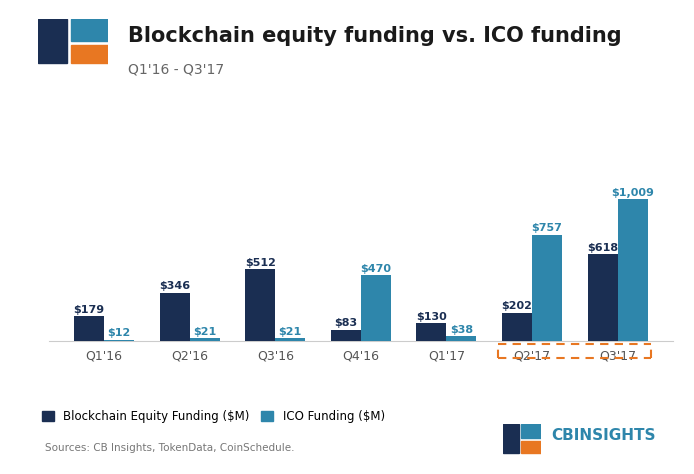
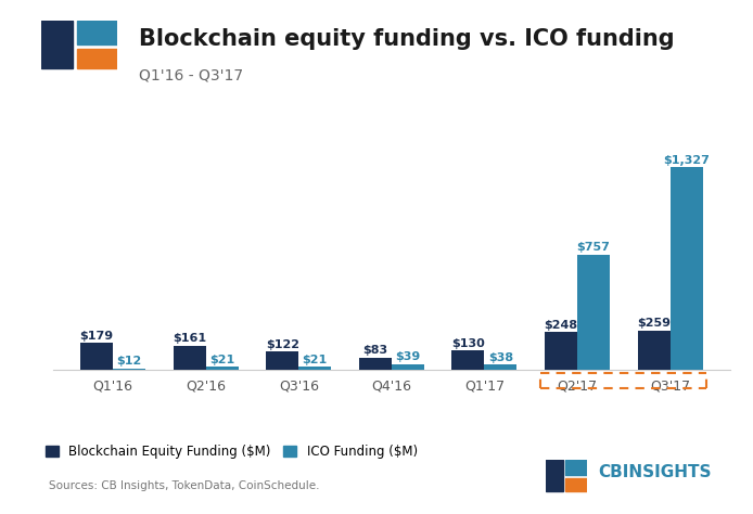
Blockchain Equity Funding ($M)/Q2'16: $346 -> $161
Blockchain Equity Funding ($M)/Q3'16: $512 -> $122
ICO Funding ($M)/Q4'16: $470 -> $39
Blockchain Equity Funding ($M)/Q2'17: $202 -> $248
Blockchain Equity Funding ($M)/Q3'17: $618 -> $259
ICO Funding ($M)/Q3'17: $1,009 -> $1,327
